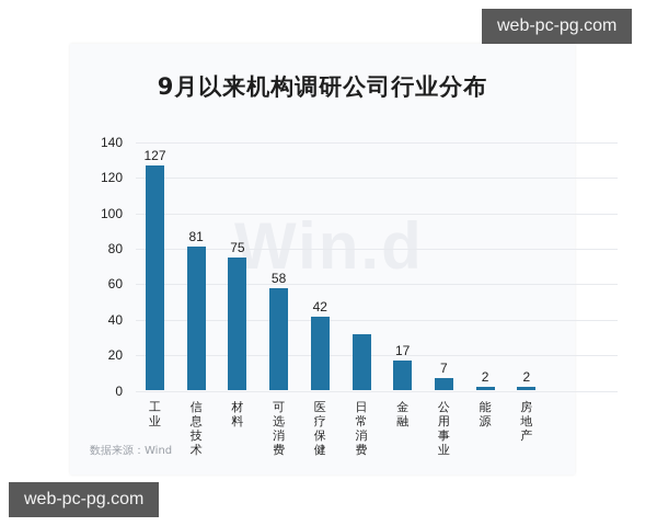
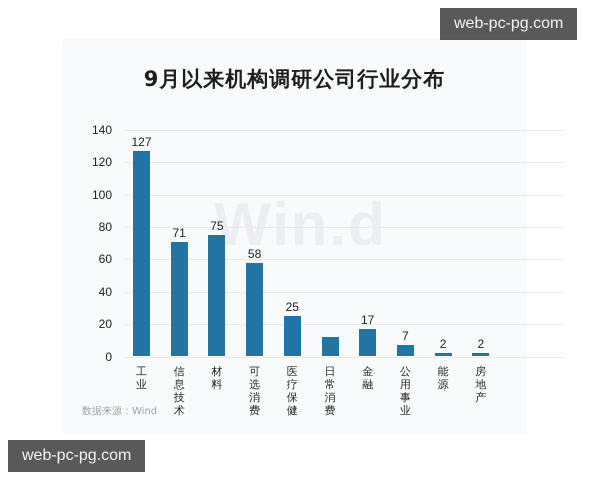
信息技术: 81 -> 71
医疗保健: 42 -> 25
日常消费: 32 -> 12
